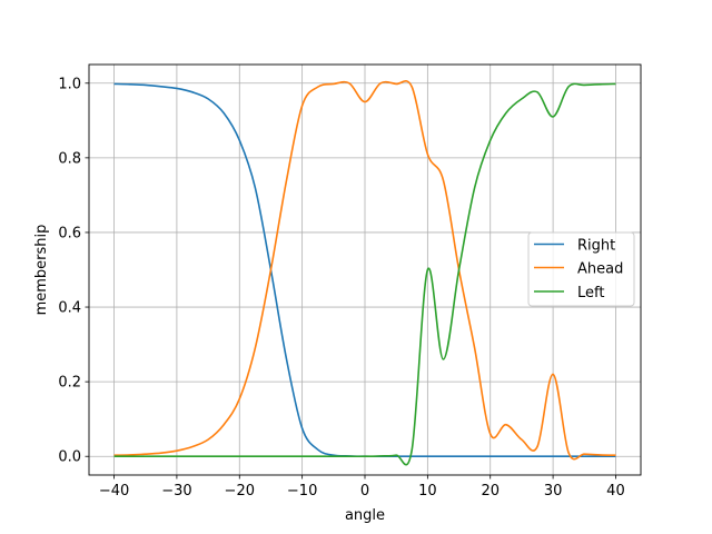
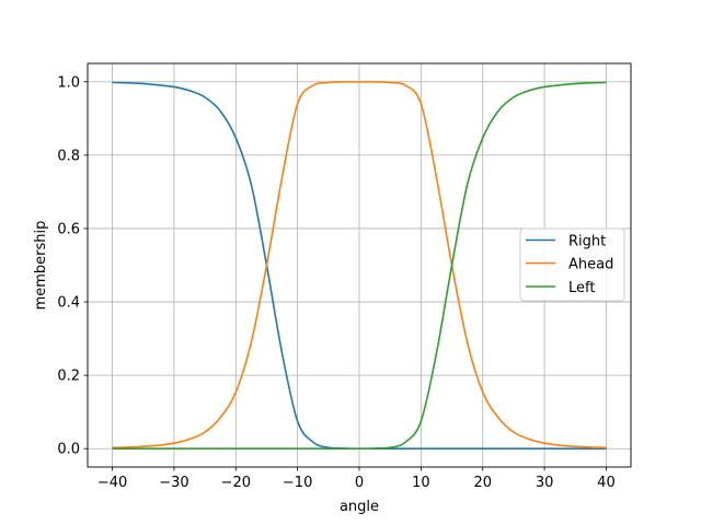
Ahead/0: 0.95 -> 1.00
Ahead/10: 0.81 -> 0.94
Left/10: 0.50 -> 0.07
Ahead/20: 0.06 -> 0.15
Ahead/30: 0.22 -> 0.01
Left/30: 0.91 -> 0.99
